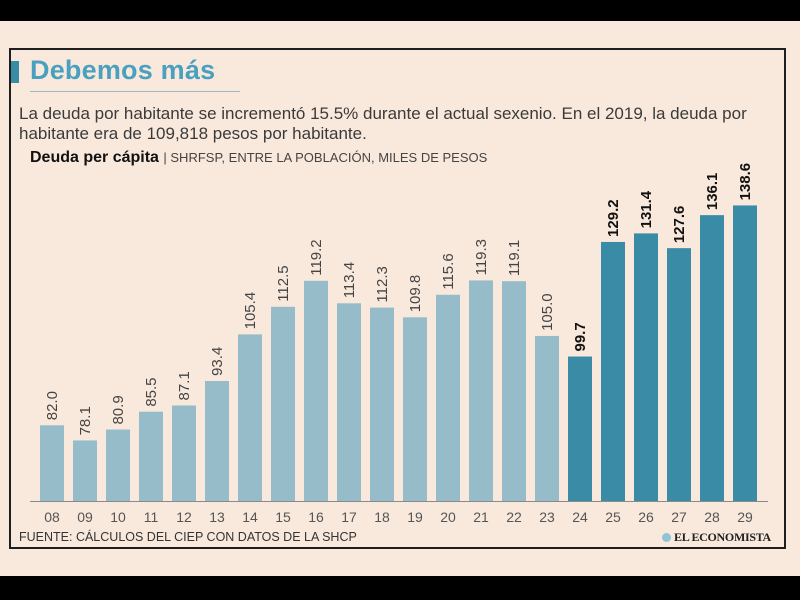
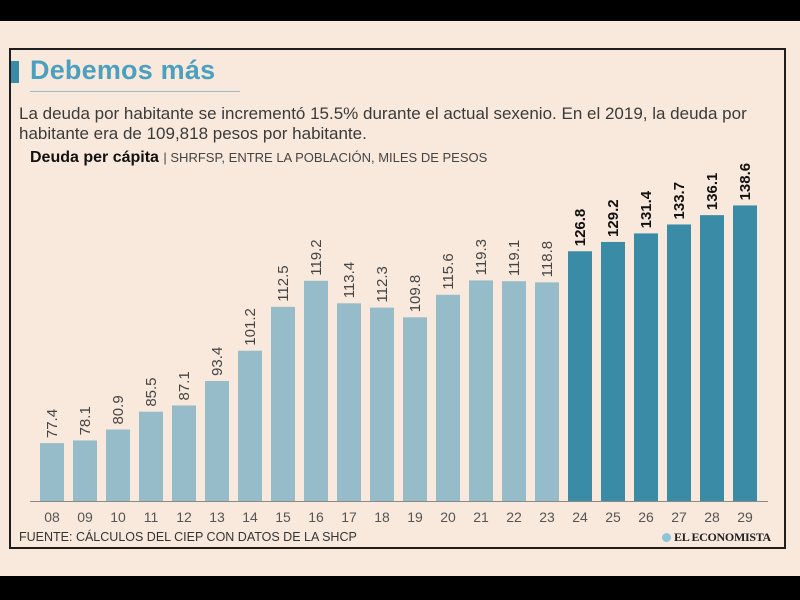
08: 82.0 -> 77.4
14: 105.4 -> 101.2
23: 105.0 -> 118.8
24: 99.7 -> 126.8
27: 127.6 -> 133.7
